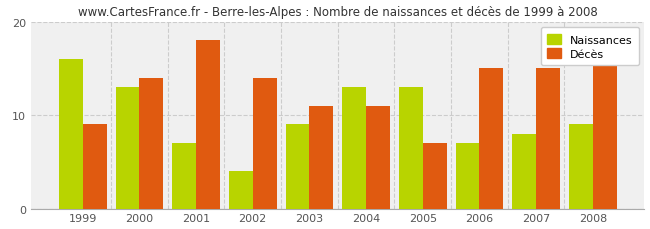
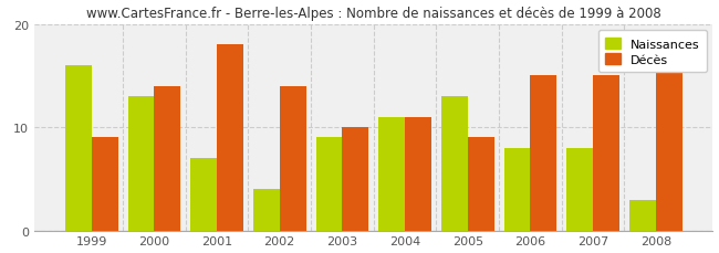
Décès/2003: 11 -> 10
Naissances/2004: 13 -> 11
Décès/2005: 7 -> 9
Naissances/2006: 7 -> 8
Naissances/2008: 9 -> 3
